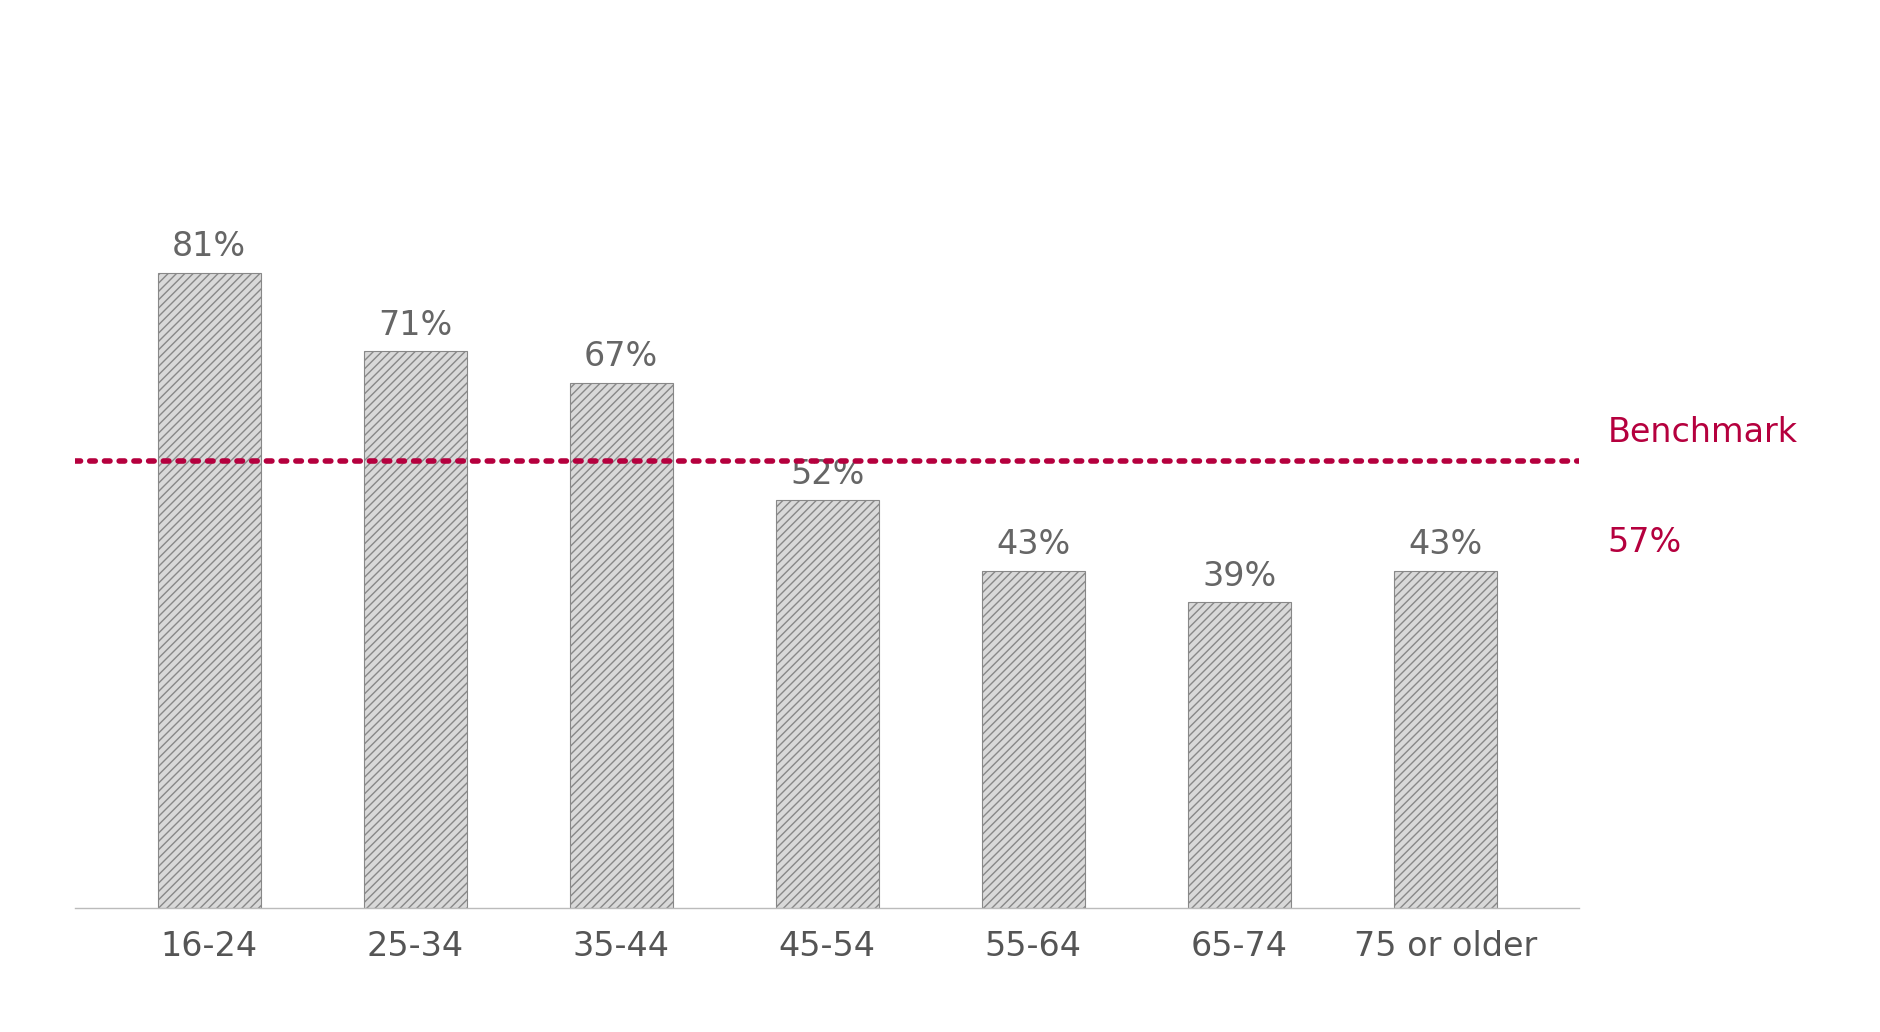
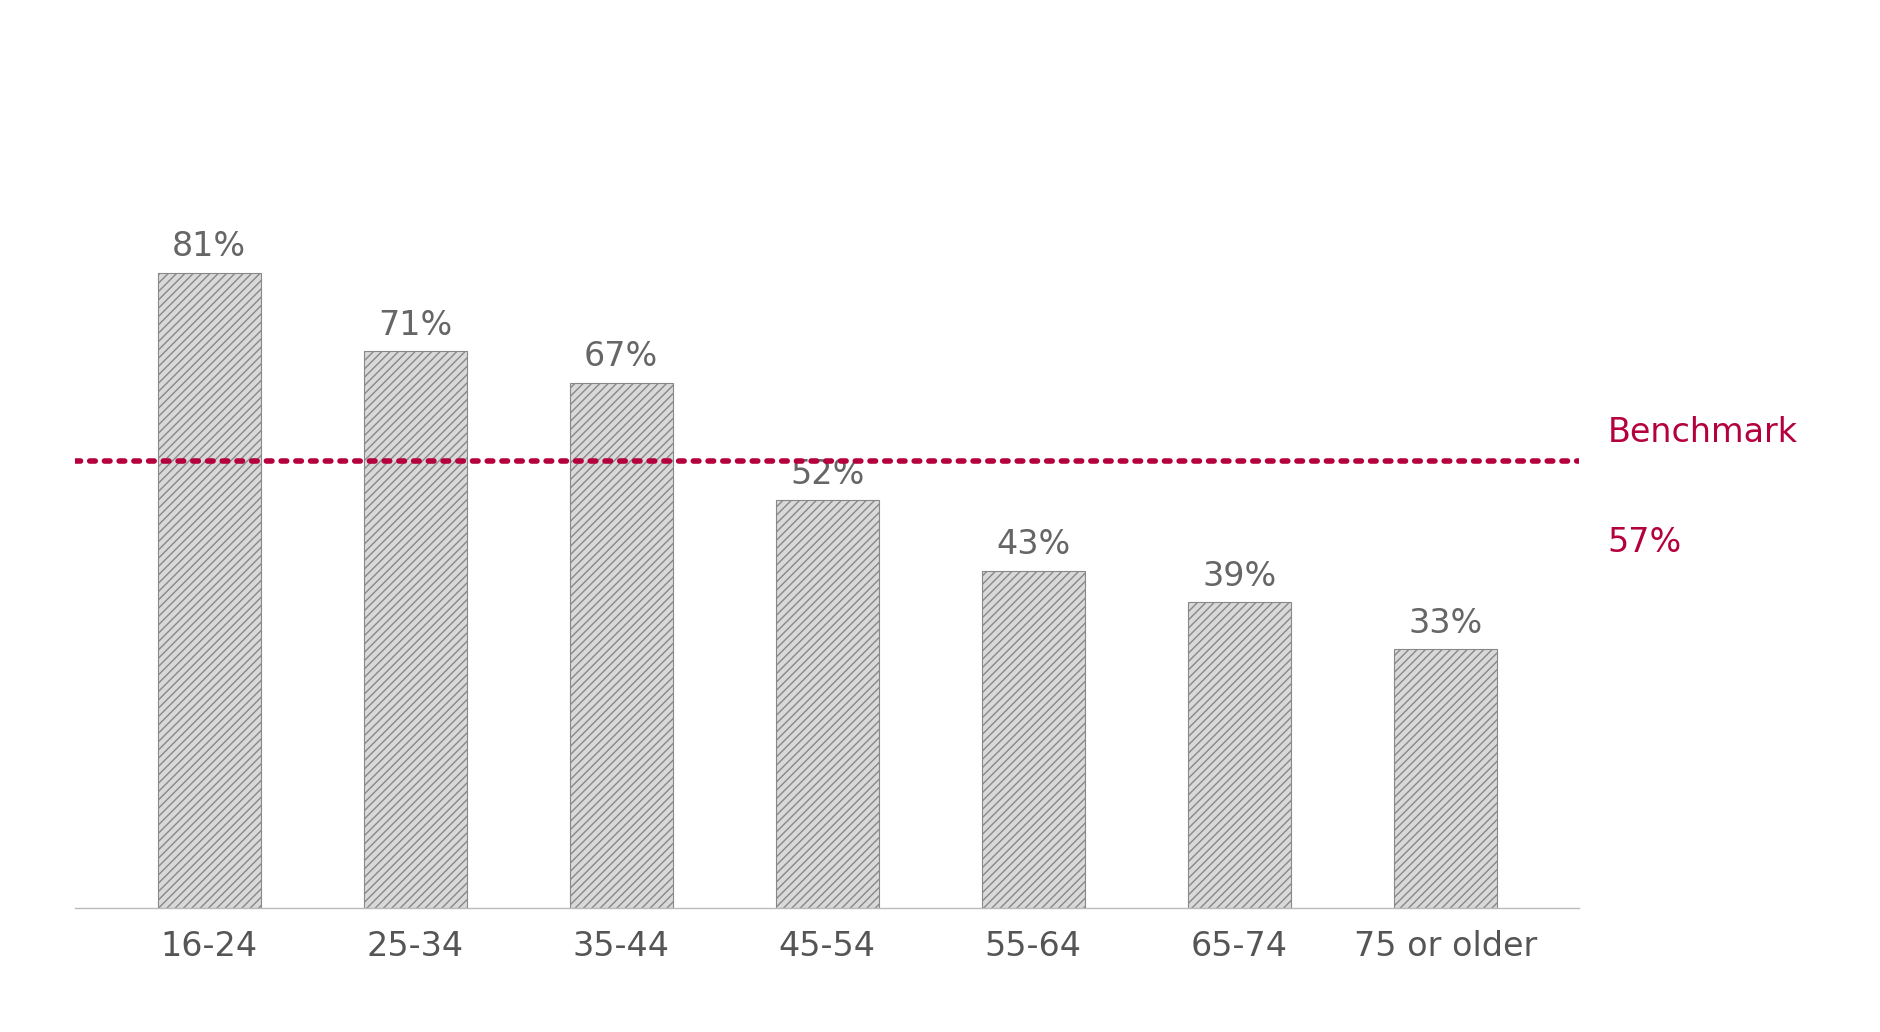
75 or older: 43% -> 33%
